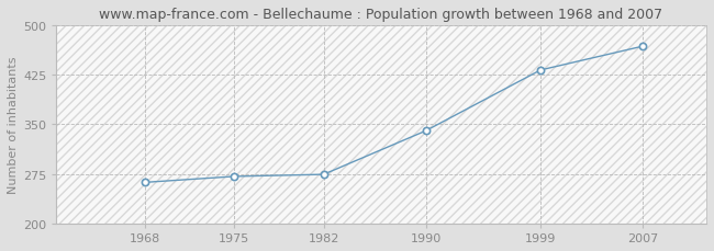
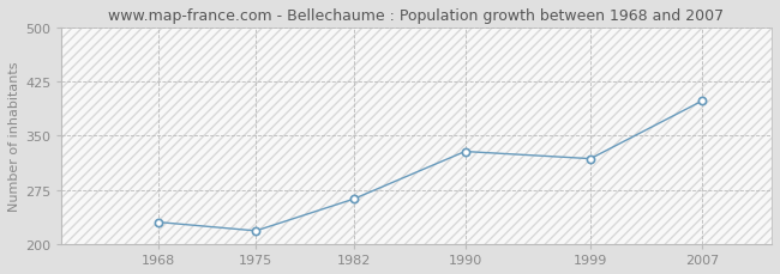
1968: 262 -> 230
1975: 271 -> 218
1982: 274 -> 262
1990: 340 -> 328
1999: 432 -> 318
2007: 468 -> 398
